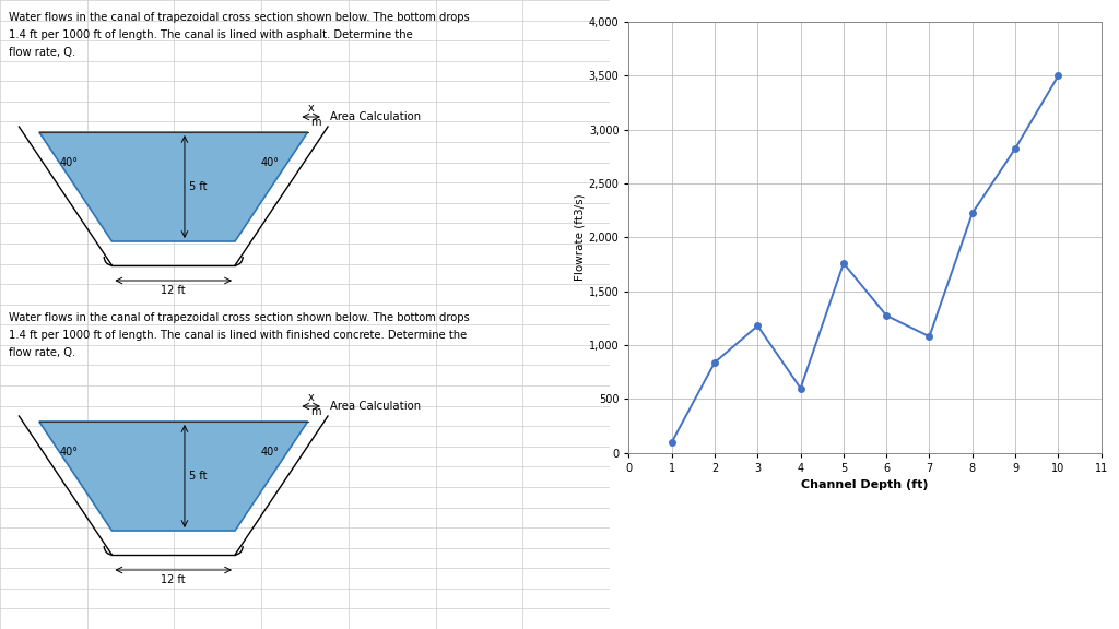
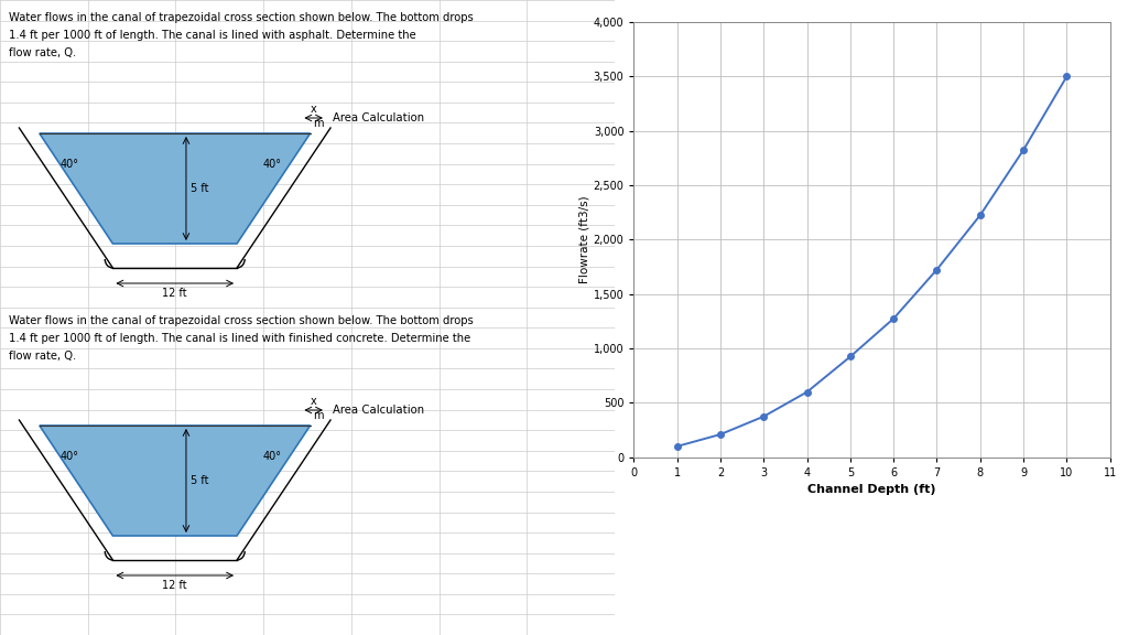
2: 840 -> 210
3: 1,180 -> 380
5: 1,760 -> 920
7: 1,080 -> 1,720
